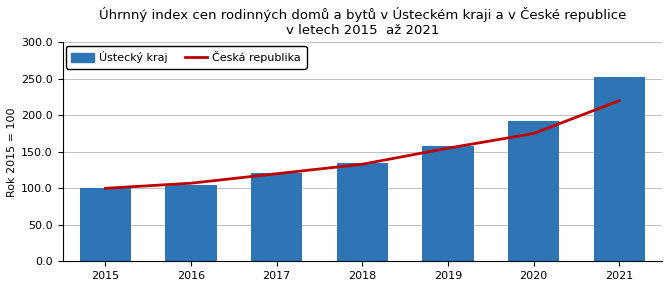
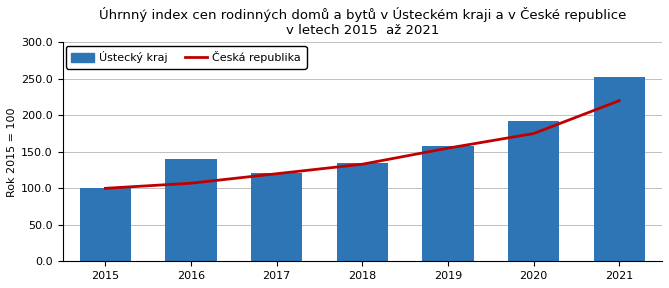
Ústecký kraj/2016: 105 -> 140
